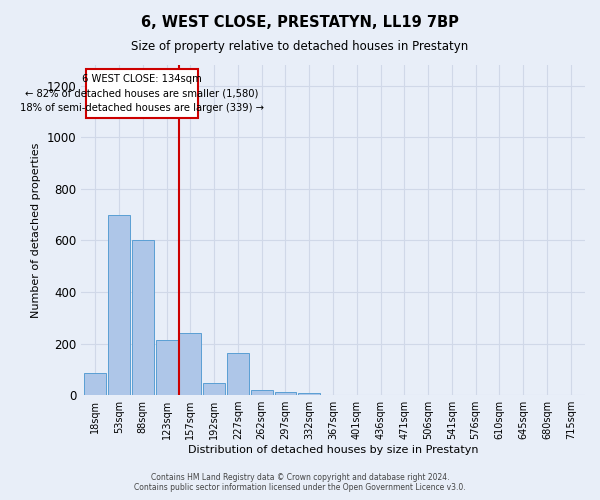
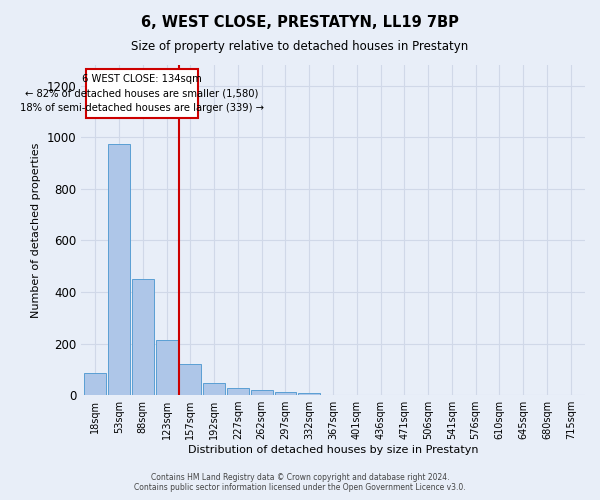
53sqm: 700 -> 975
88sqm: 600 -> 450
157sqm: 240 -> 120
227sqm: 165 -> 28
